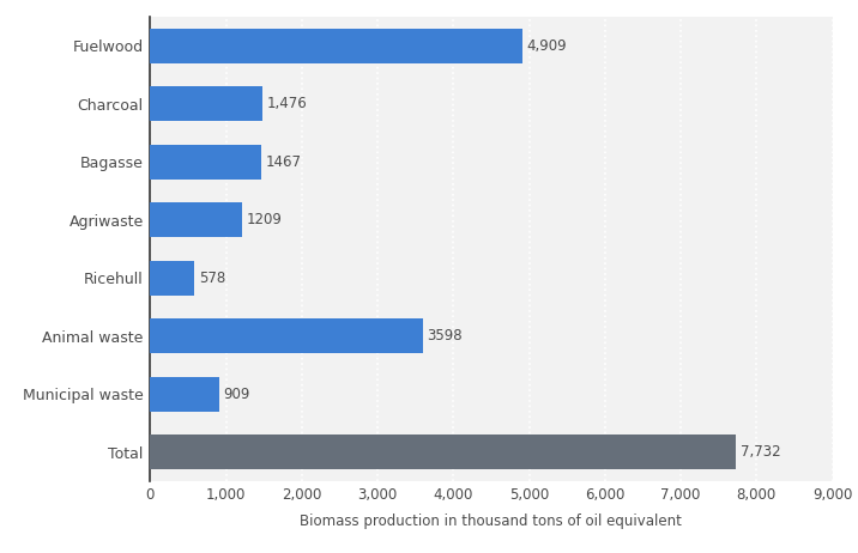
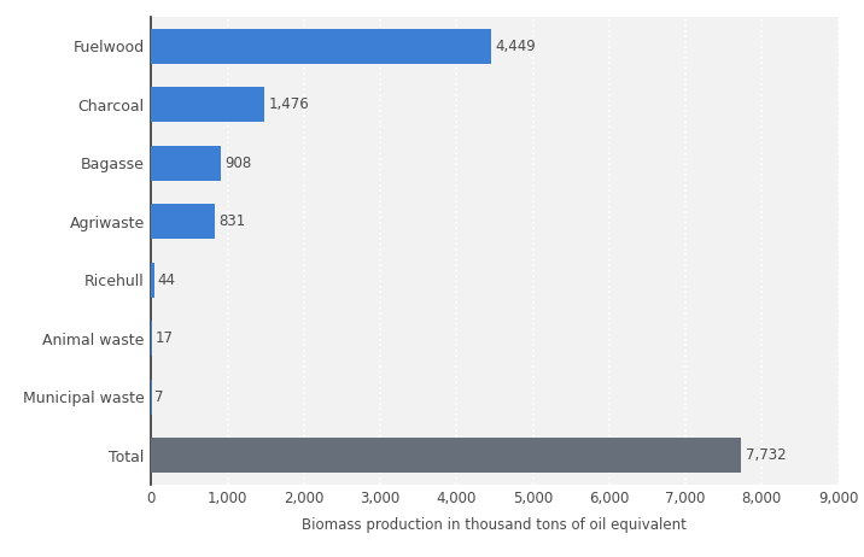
Fuelwood: 4,909 -> 4,449
Bagasse: 1467 -> 908
Agriwaste: 1209 -> 831
Ricehull: 578 -> 44
Animal waste: 3598 -> 17
Municipal waste: 909 -> 7
